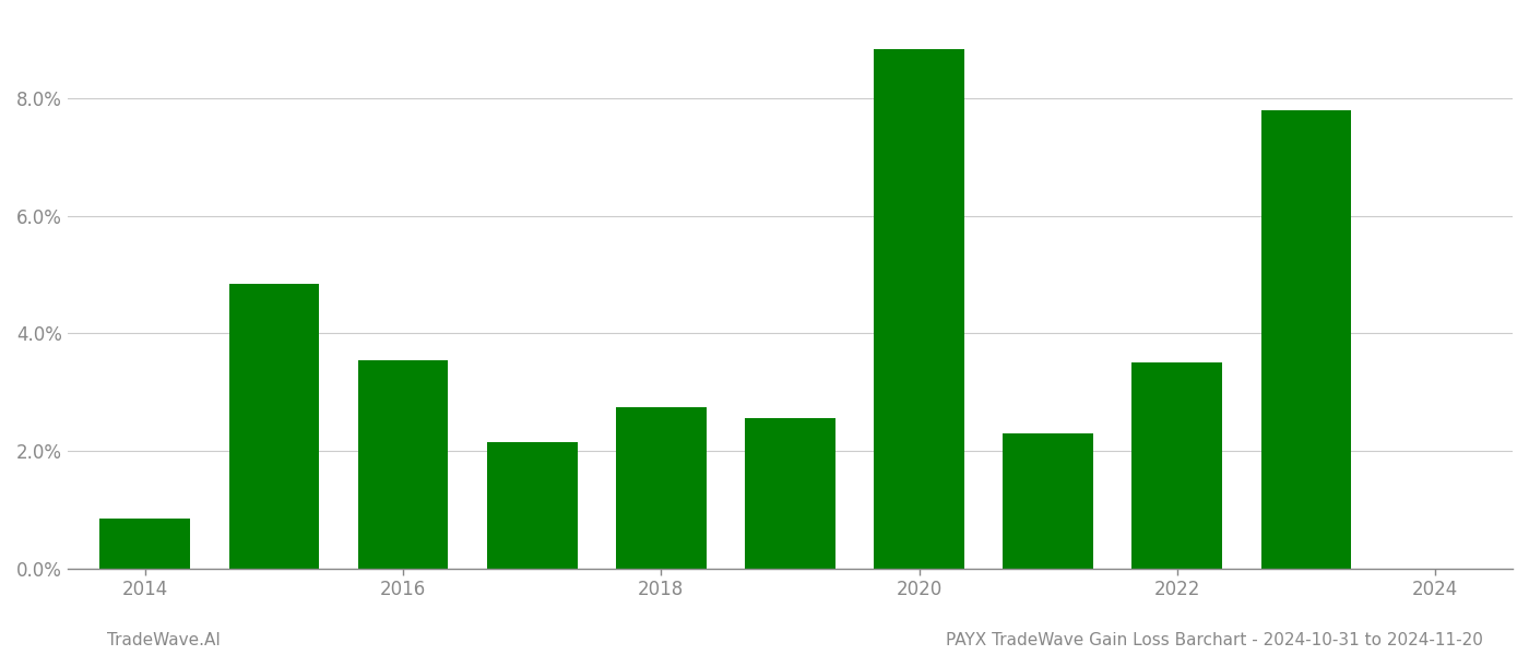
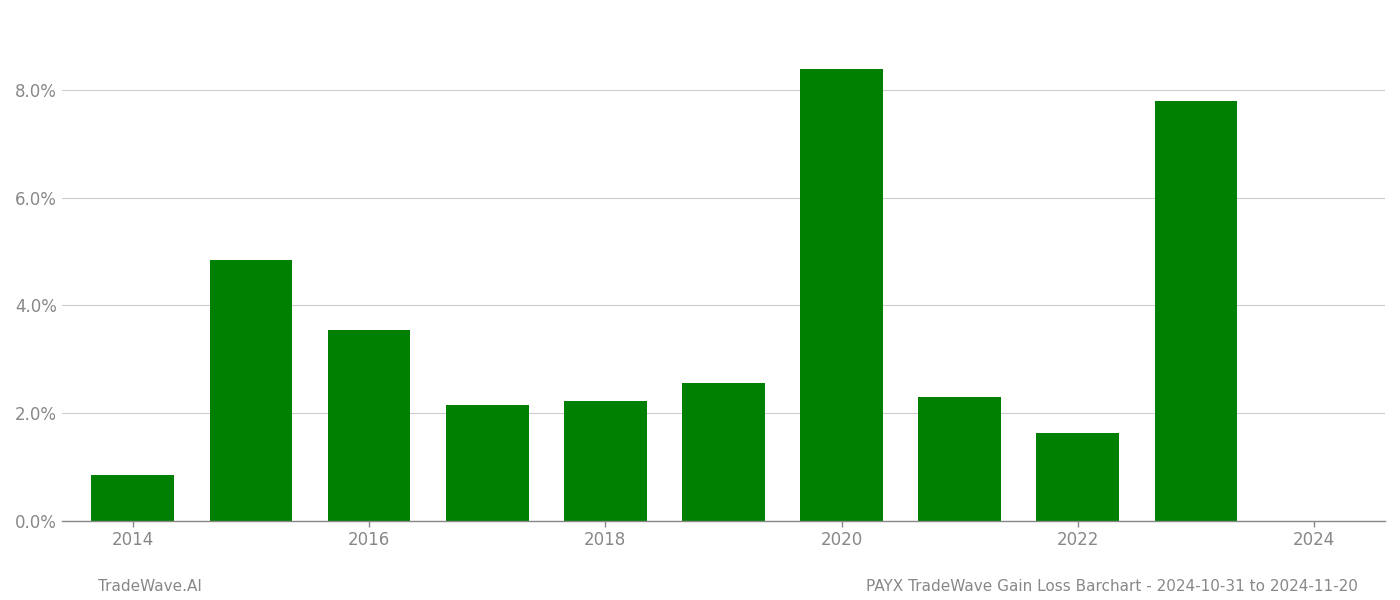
2018: 2.75% -> 2.22%
2020: 8.85% -> 8.40%
2022: 3.50% -> 1.62%
